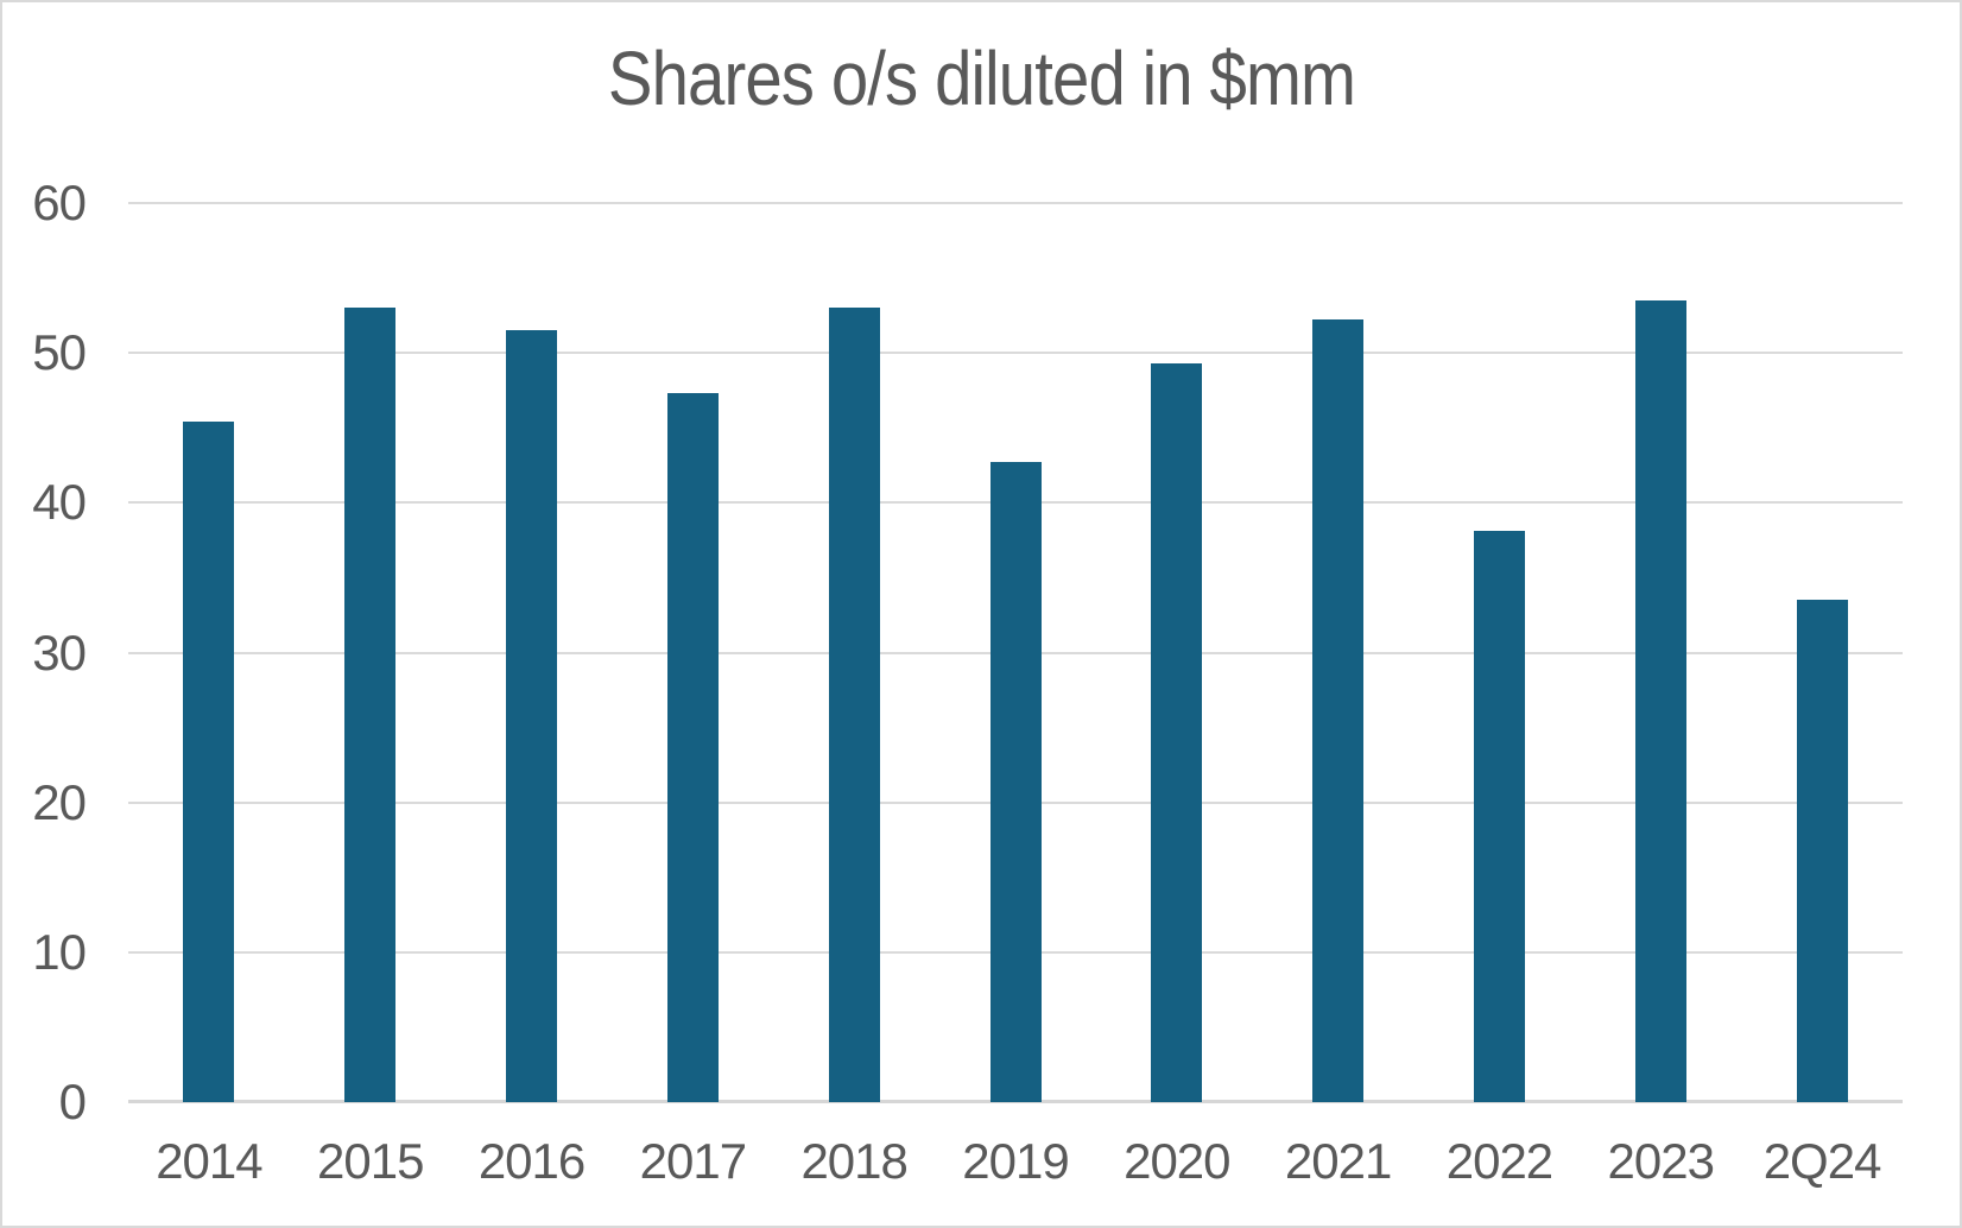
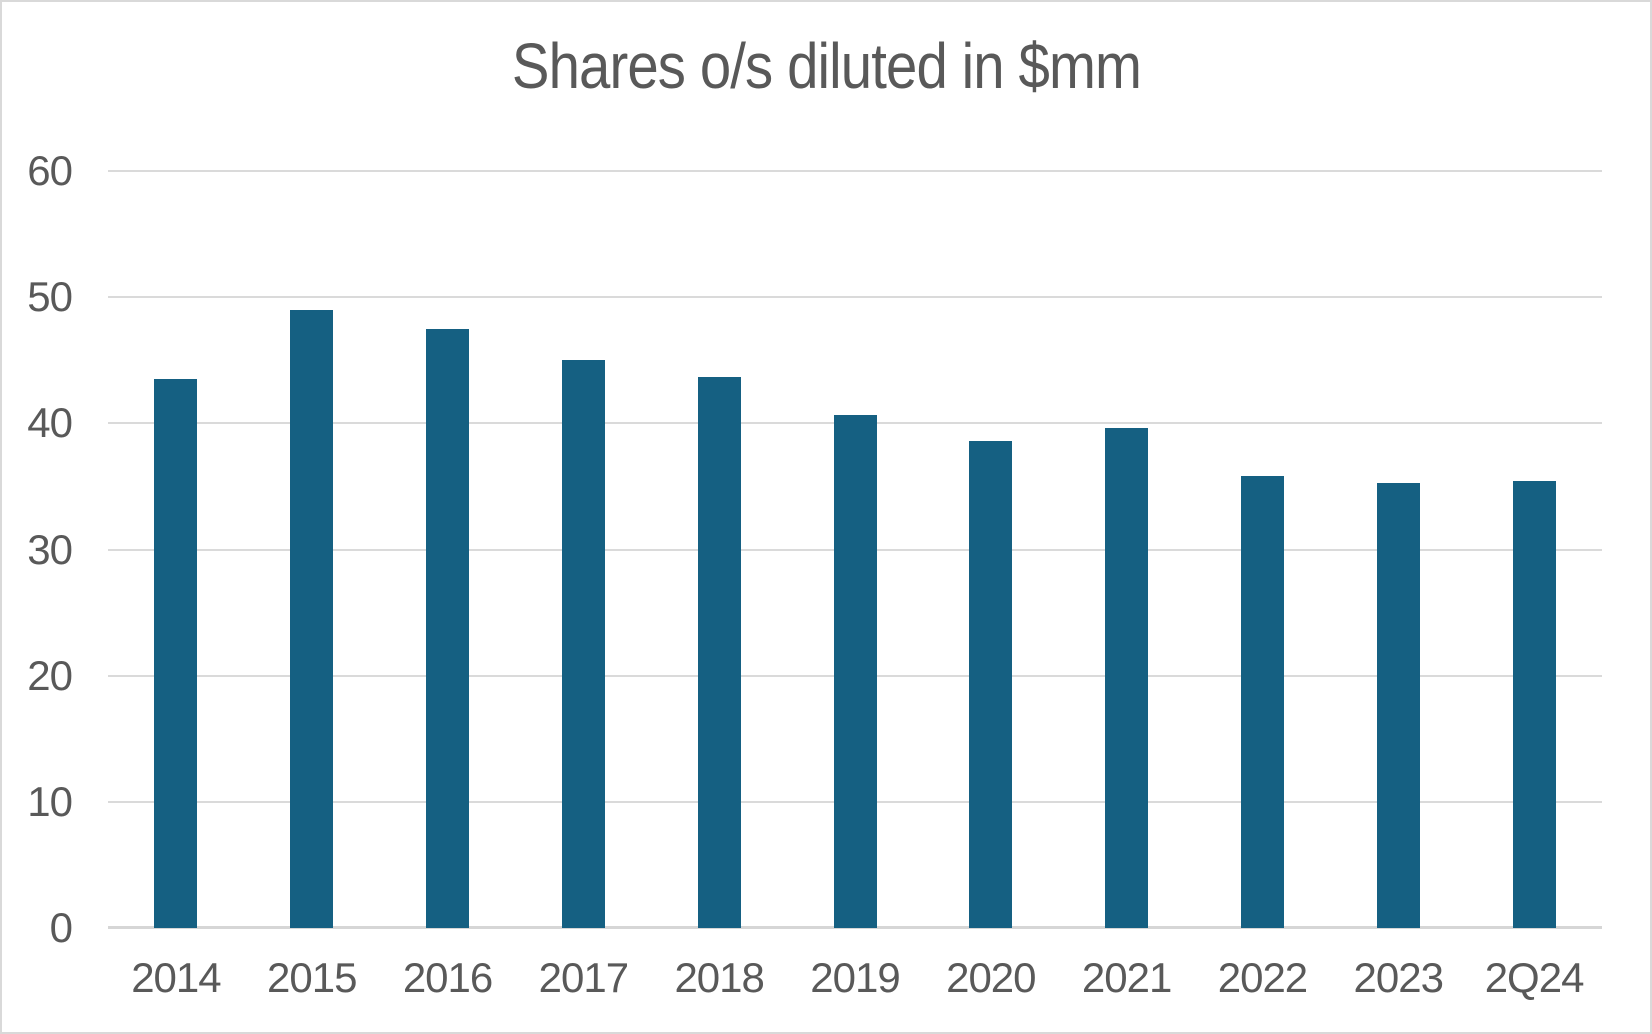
2014: 45.4 -> 43.5
2015: 53.0 -> 49.0
2016: 51.5 -> 47.5
2017: 47.3 -> 45.0
2018: 53.0 -> 43.7
2019: 42.7 -> 40.7
2020: 49.3 -> 38.6
2021: 52.2 -> 39.6
2022: 38.1 -> 35.8
2023: 53.5 -> 35.3
2Q24: 33.5 -> 35.4
